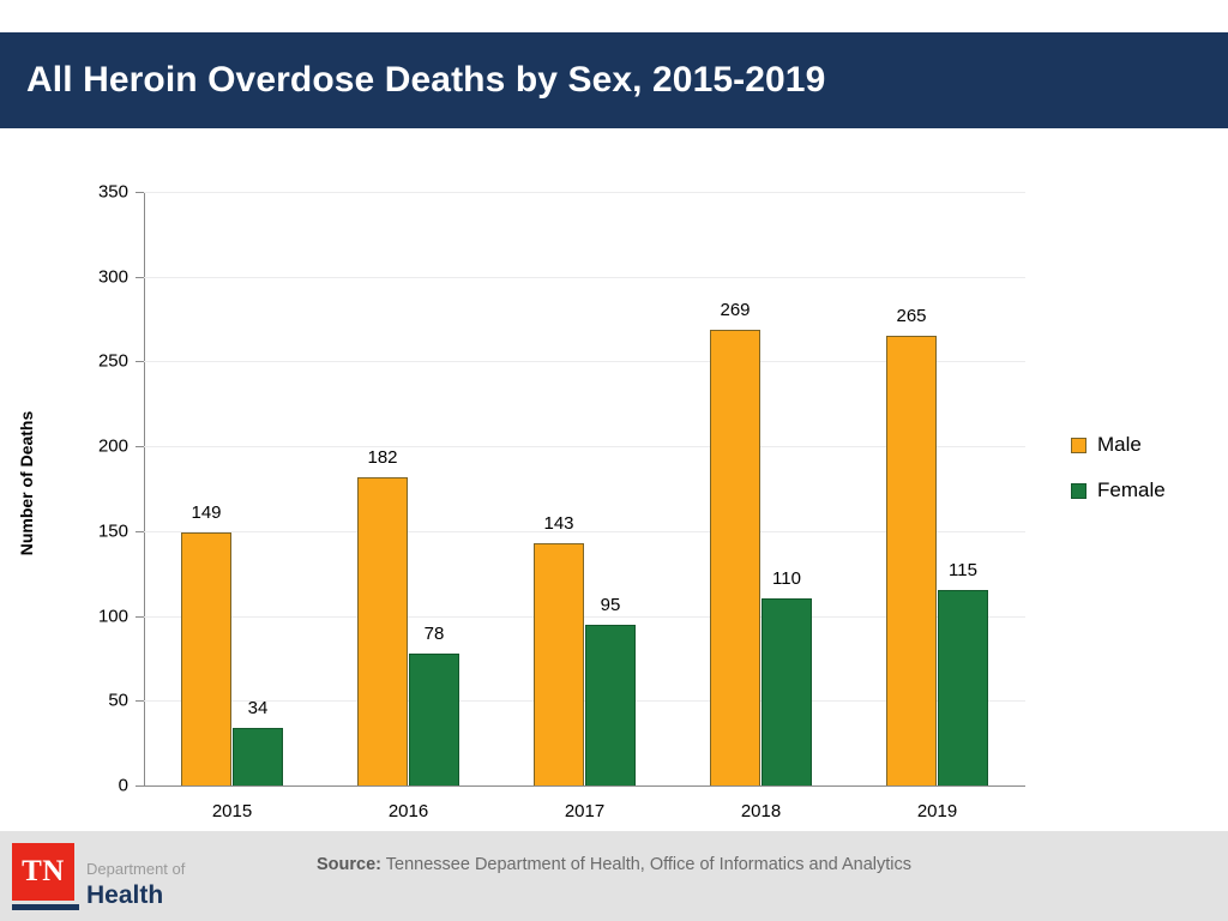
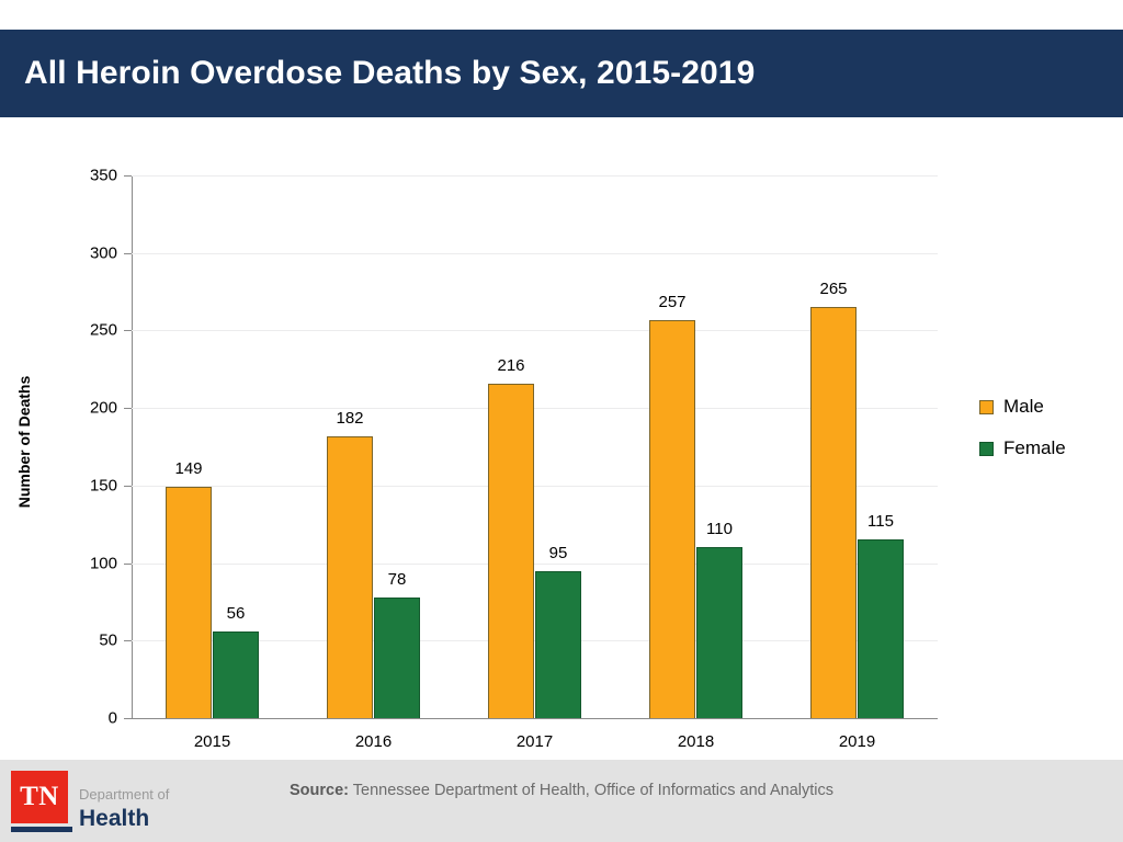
Female/2015: 34 -> 56
Male/2017: 143 -> 216
Male/2018: 269 -> 257
